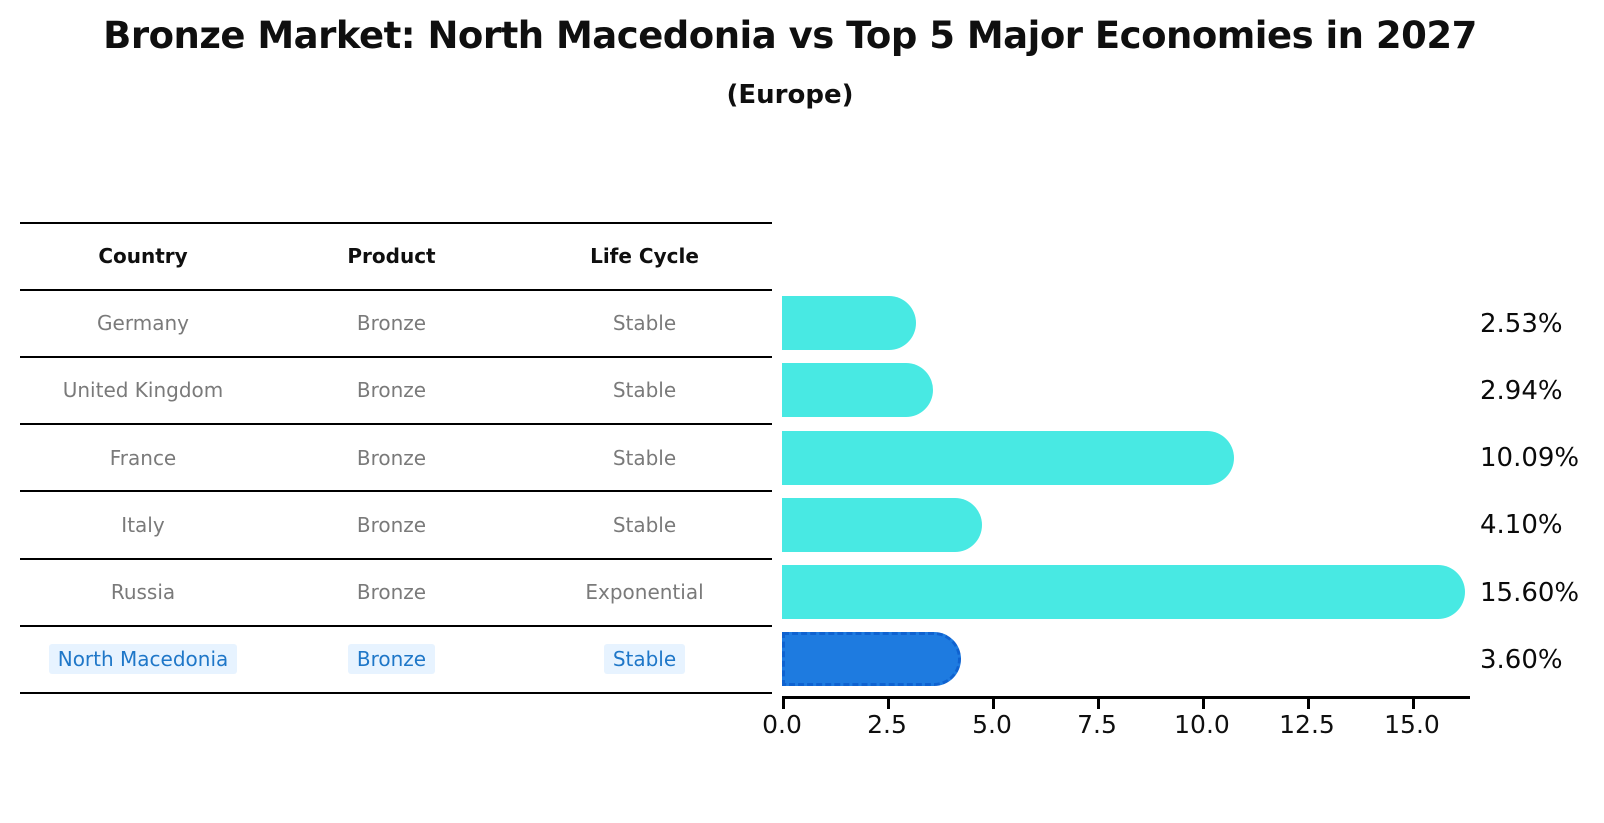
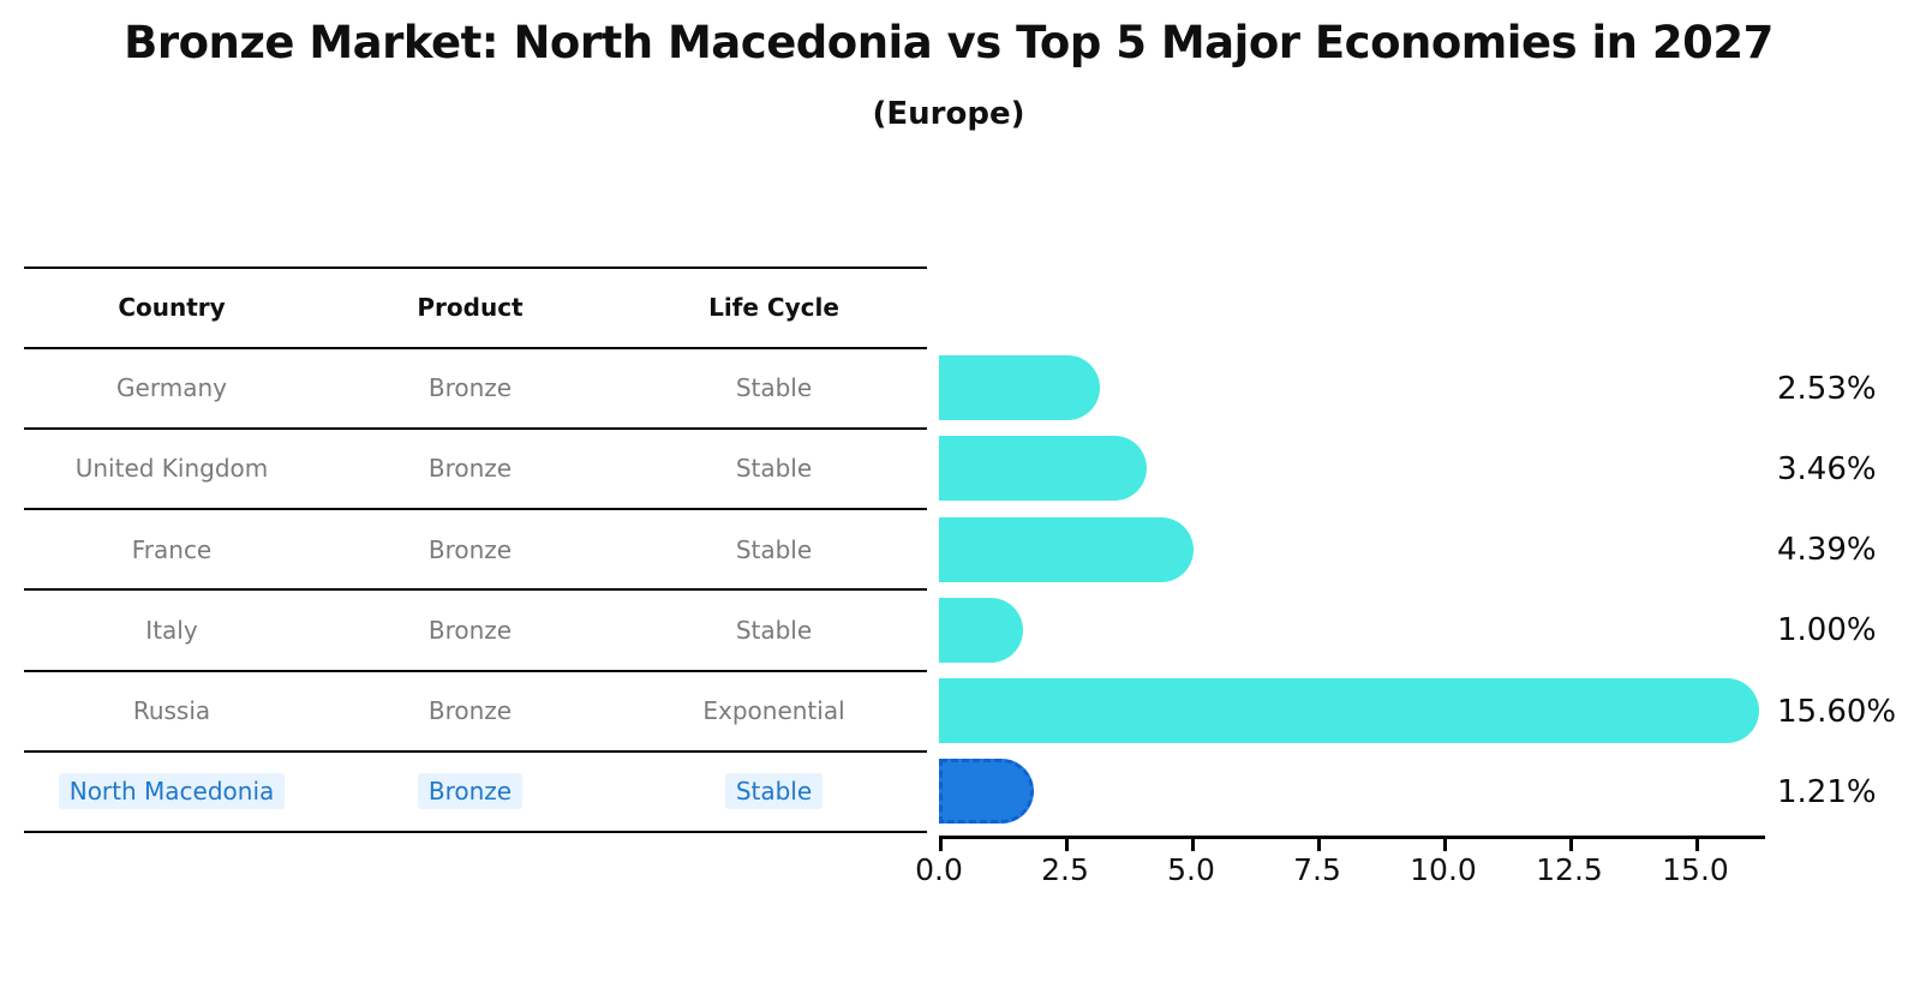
United Kingdom: 2.94% -> 3.46%
France: 10.09% -> 4.39%
Italy: 4.10% -> 1.00%
North Macedonia: 3.60% -> 1.21%
